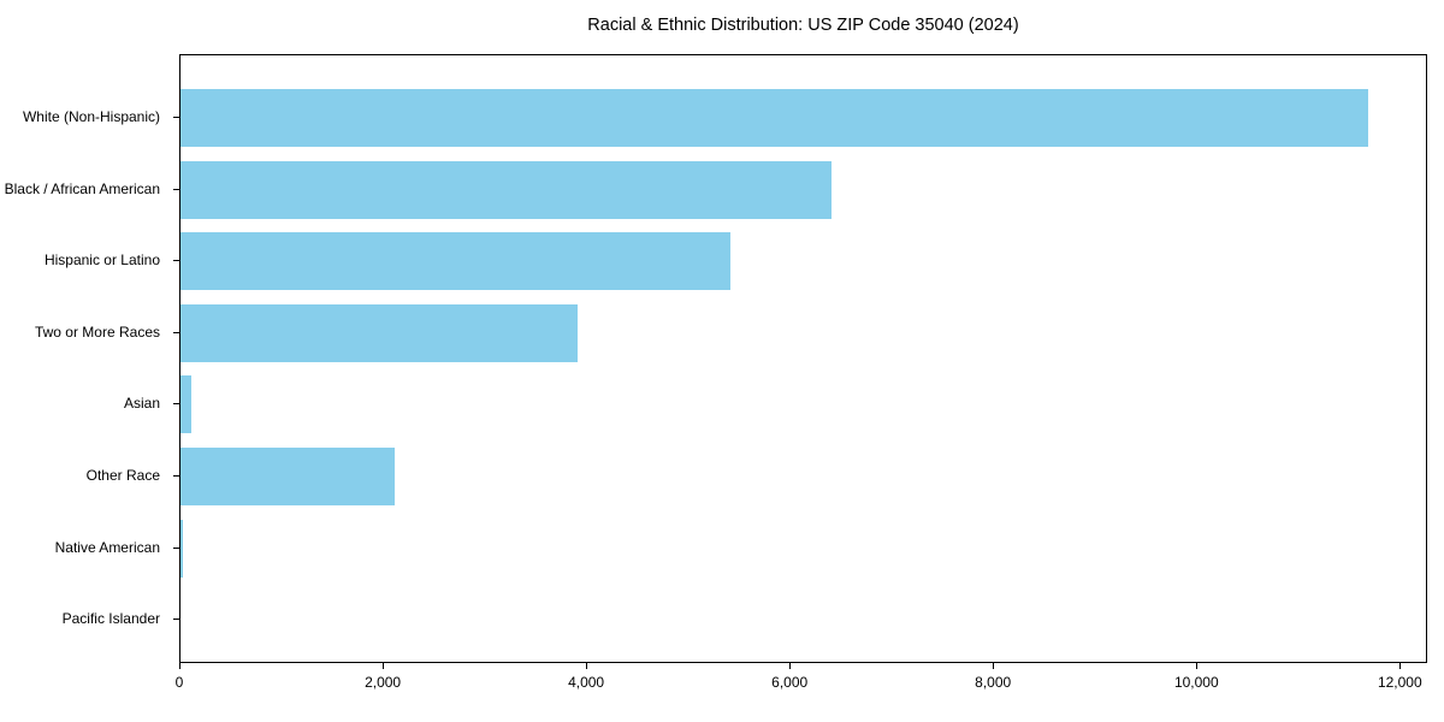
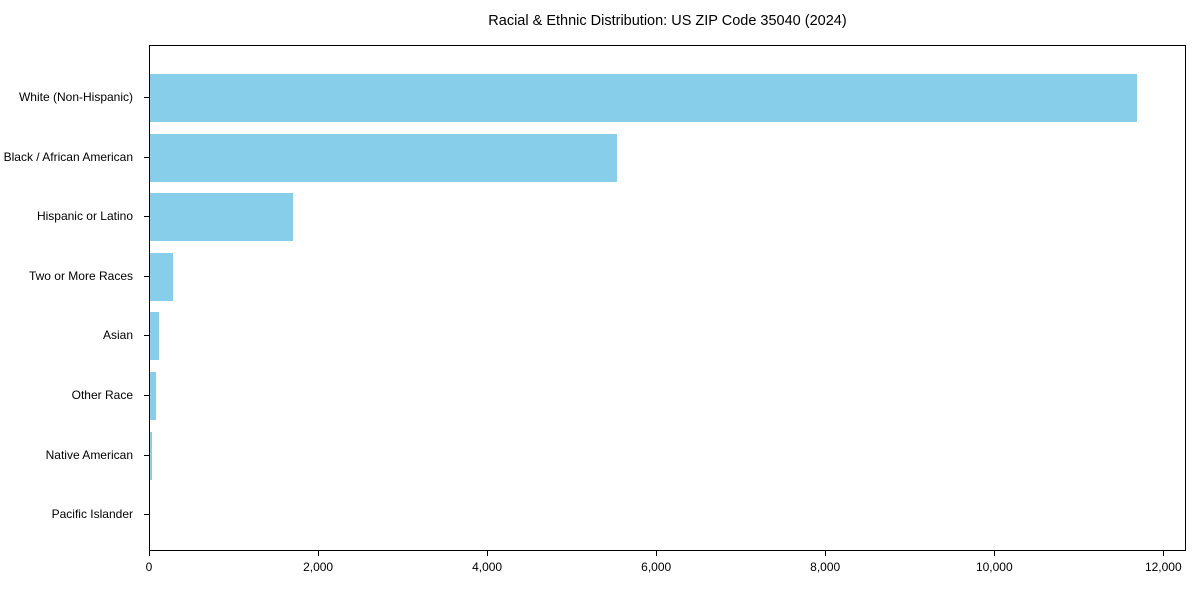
Black / African American: 6400 -> 5500
Hispanic or Latino: 5400 -> 1700
Two or More Races: 3900 -> 300
Other Race: 2100 -> 100
